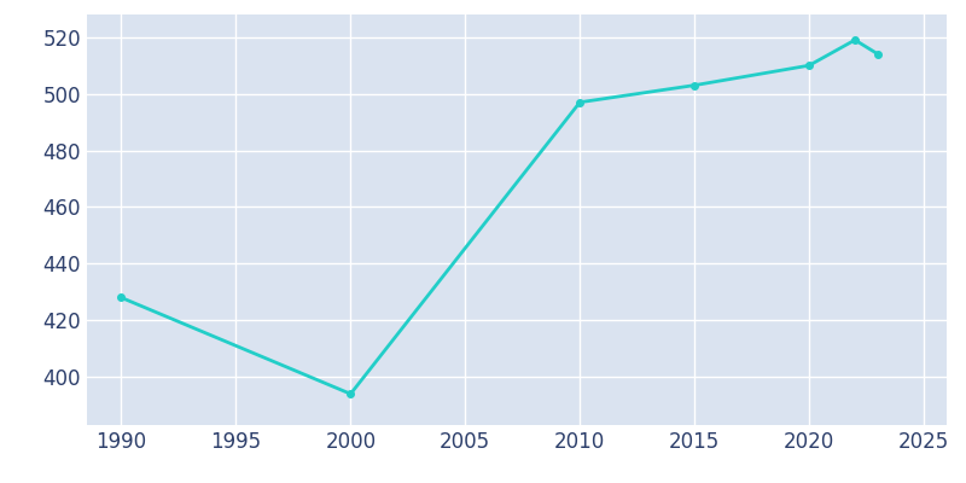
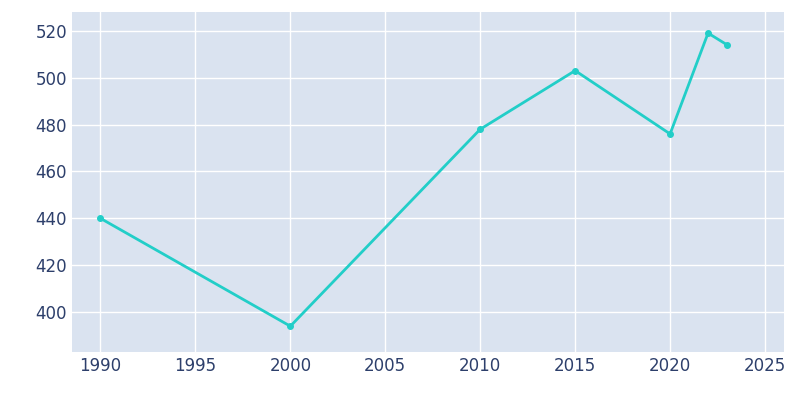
1990: 428 -> 440
2010: 497 -> 478
2020: 510 -> 476
